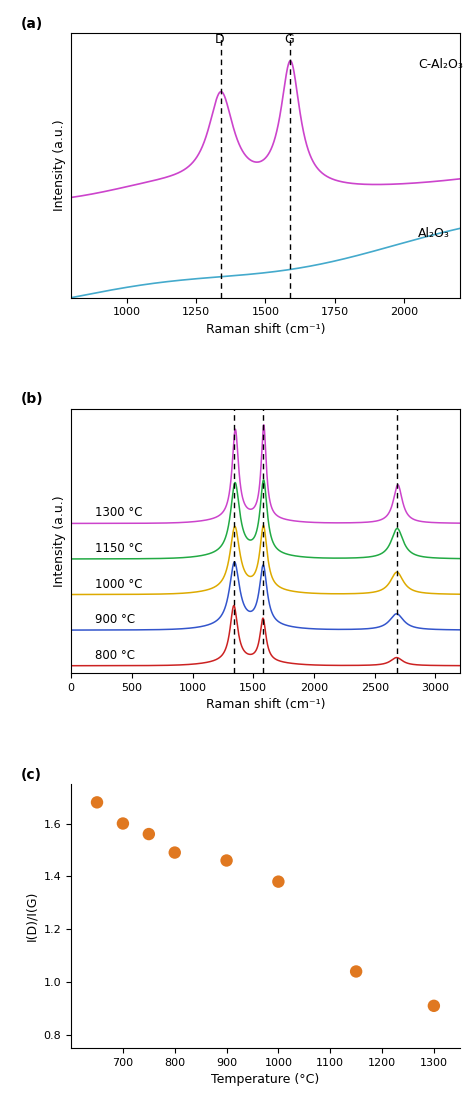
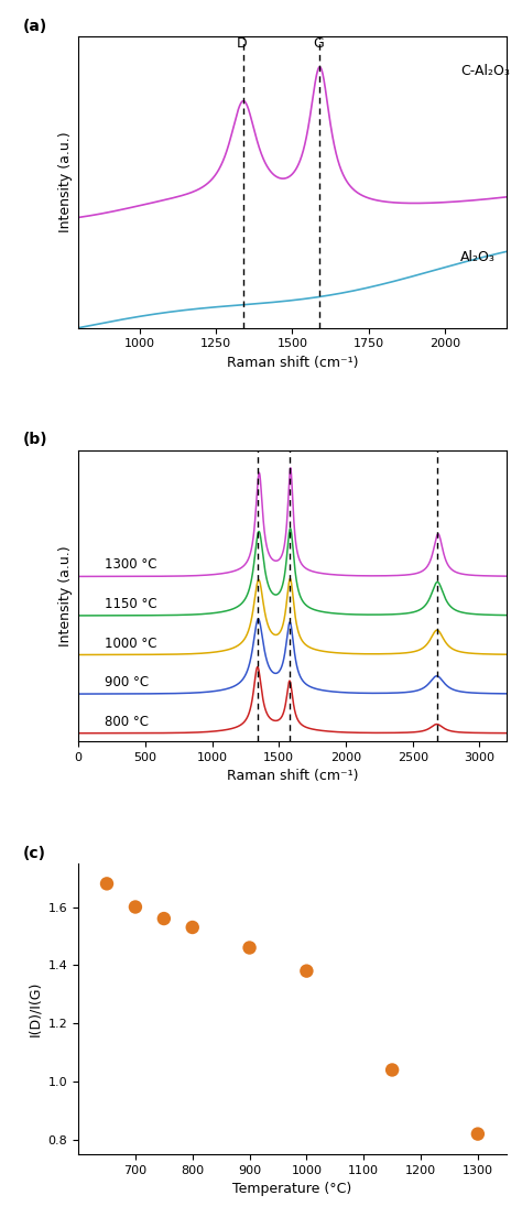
800: 1.49 -> 1.53
1300: 0.91 -> 0.82
